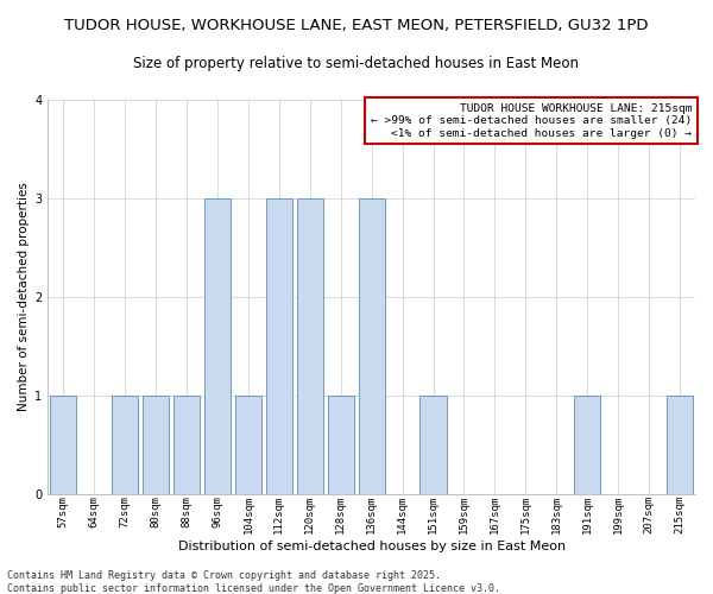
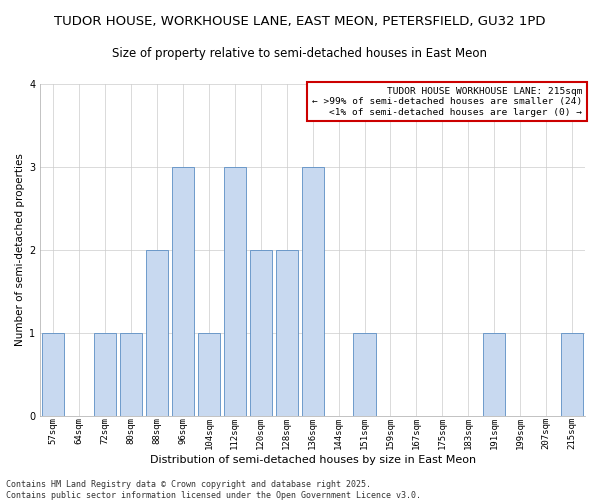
88sqm: 1 -> 2
120sqm: 3 -> 2
128sqm: 1 -> 2
